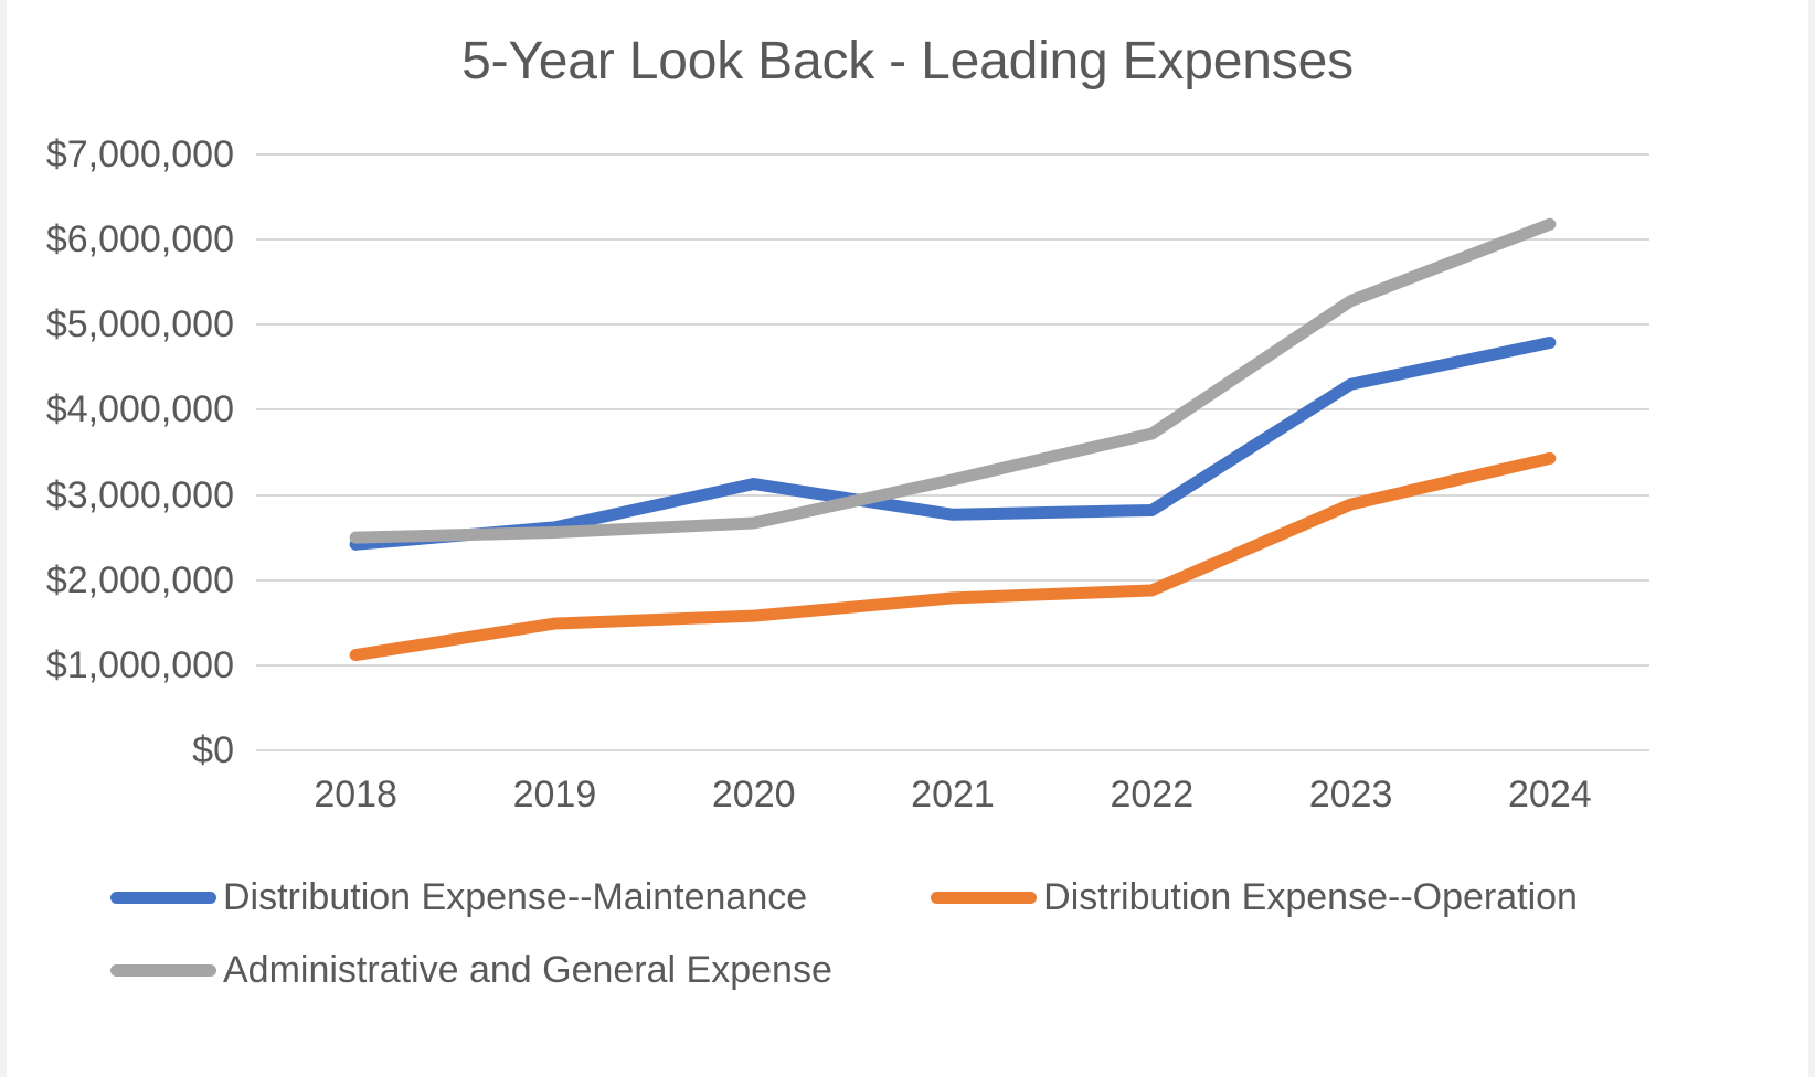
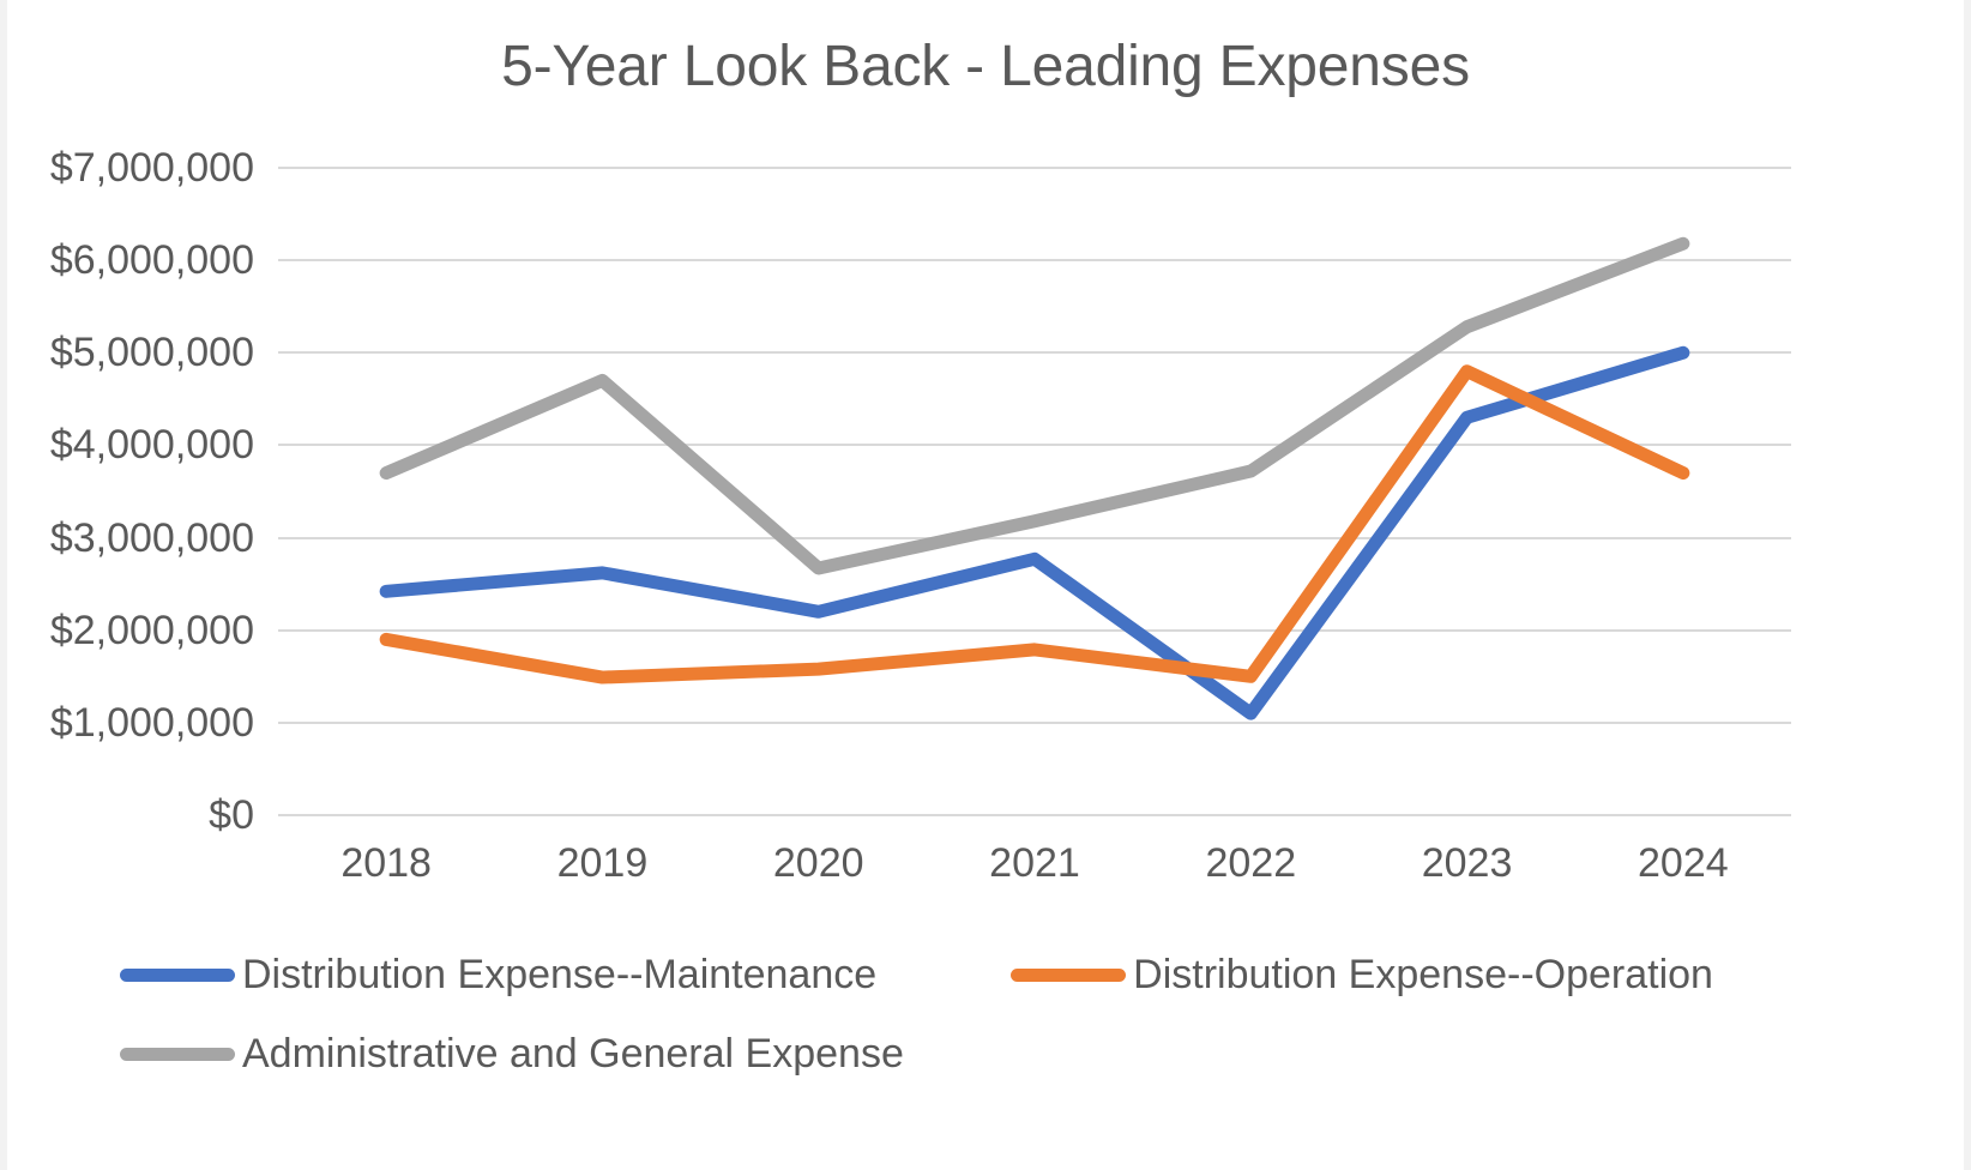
Distribution Expense--Operation/2018: $1100000 -> $1900000
Administrative and General Expense/2018: $2500000 -> $3700000
Administrative and General Expense/2019: $2600000 -> $4700000
Distribution Expense--Maintenance/2020: $3100000 -> $2200000
Distribution Expense--Maintenance/2022: $2800000 -> $1100000
Distribution Expense--Operation/2022: $1900000 -> $1500000
Distribution Expense--Operation/2023: $2900000 -> $4800000
Distribution Expense--Maintenance/2024: $4800000 -> $5000000
Distribution Expense--Operation/2024: $3400000 -> $3700000
